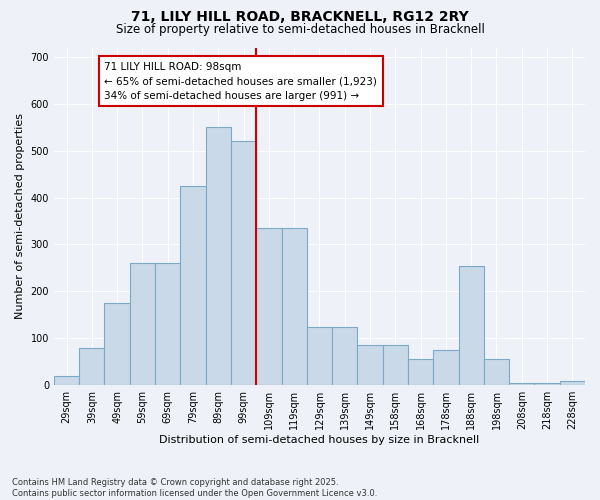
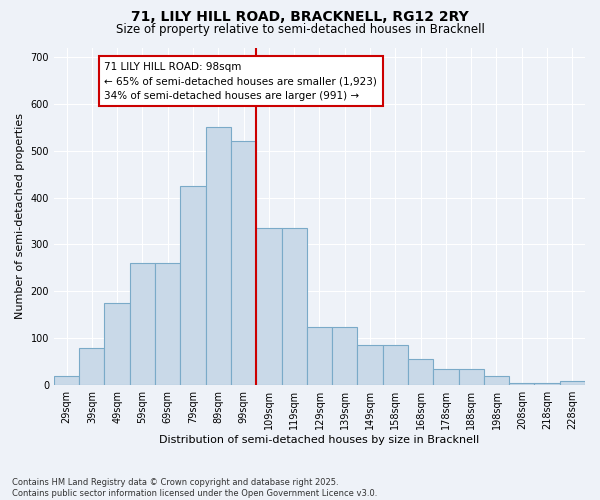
178sqm: 75 -> 35
188sqm: 255 -> 35
198sqm: 55 -> 20
